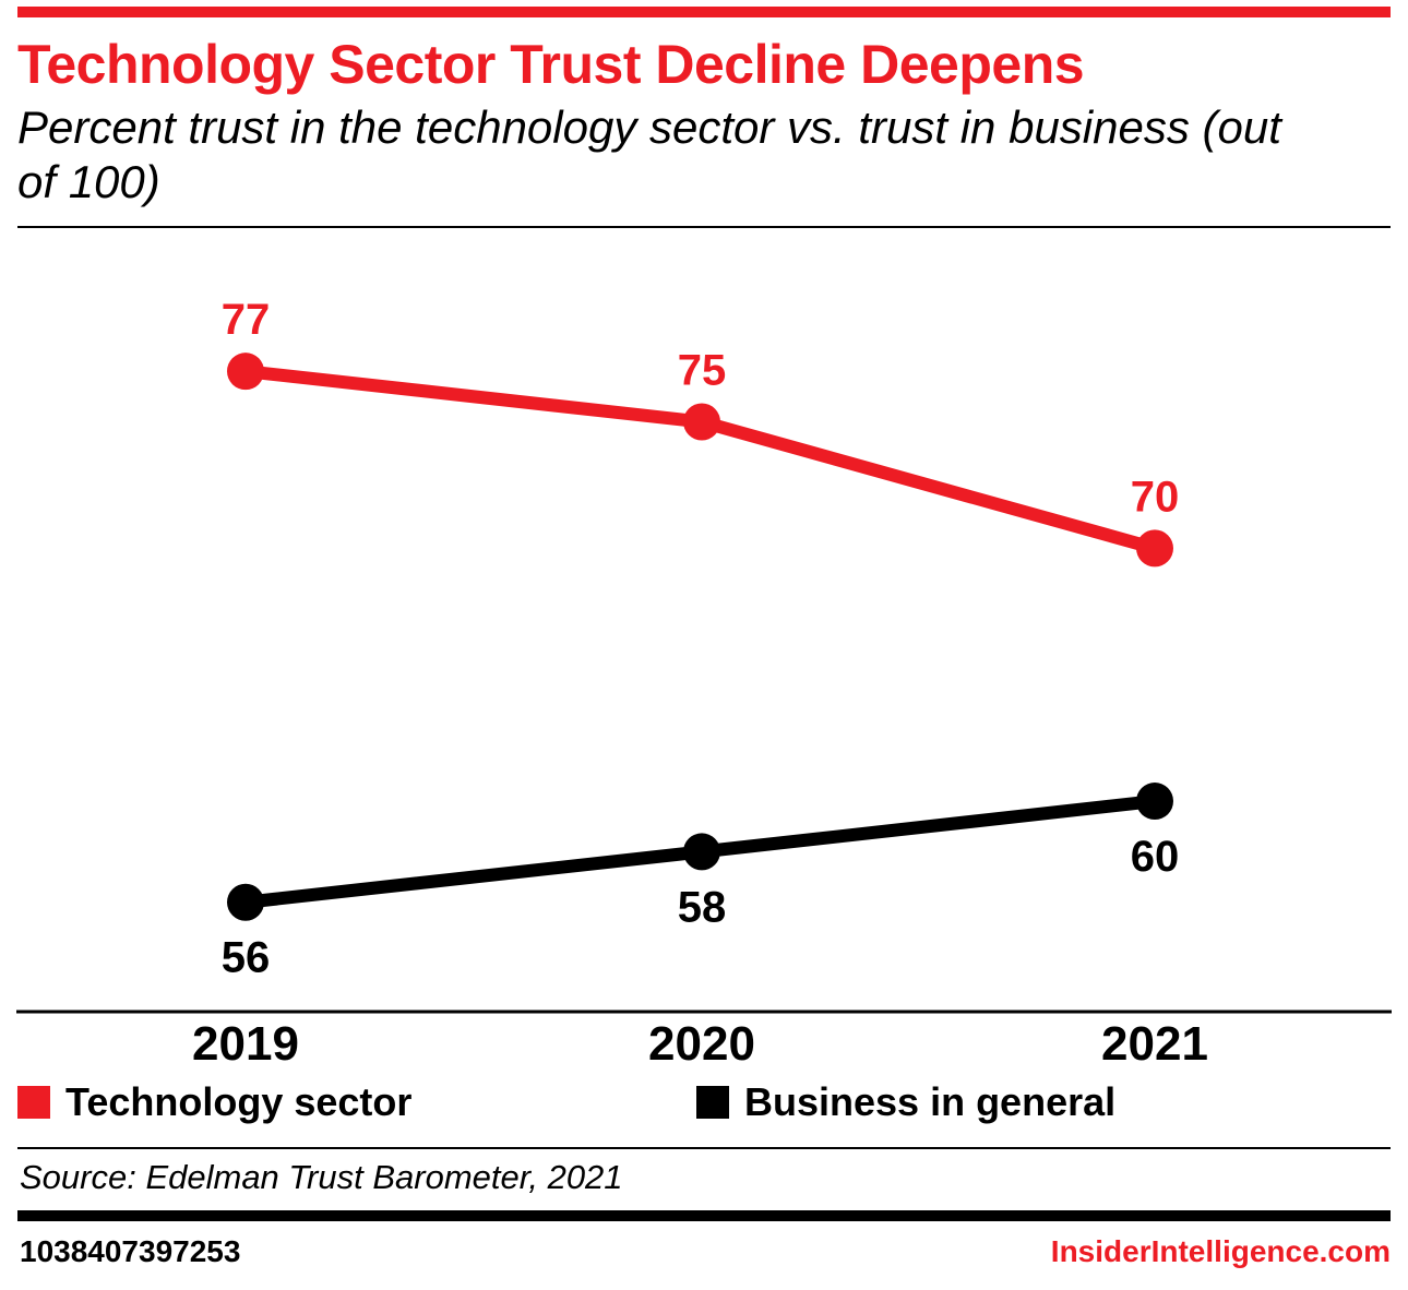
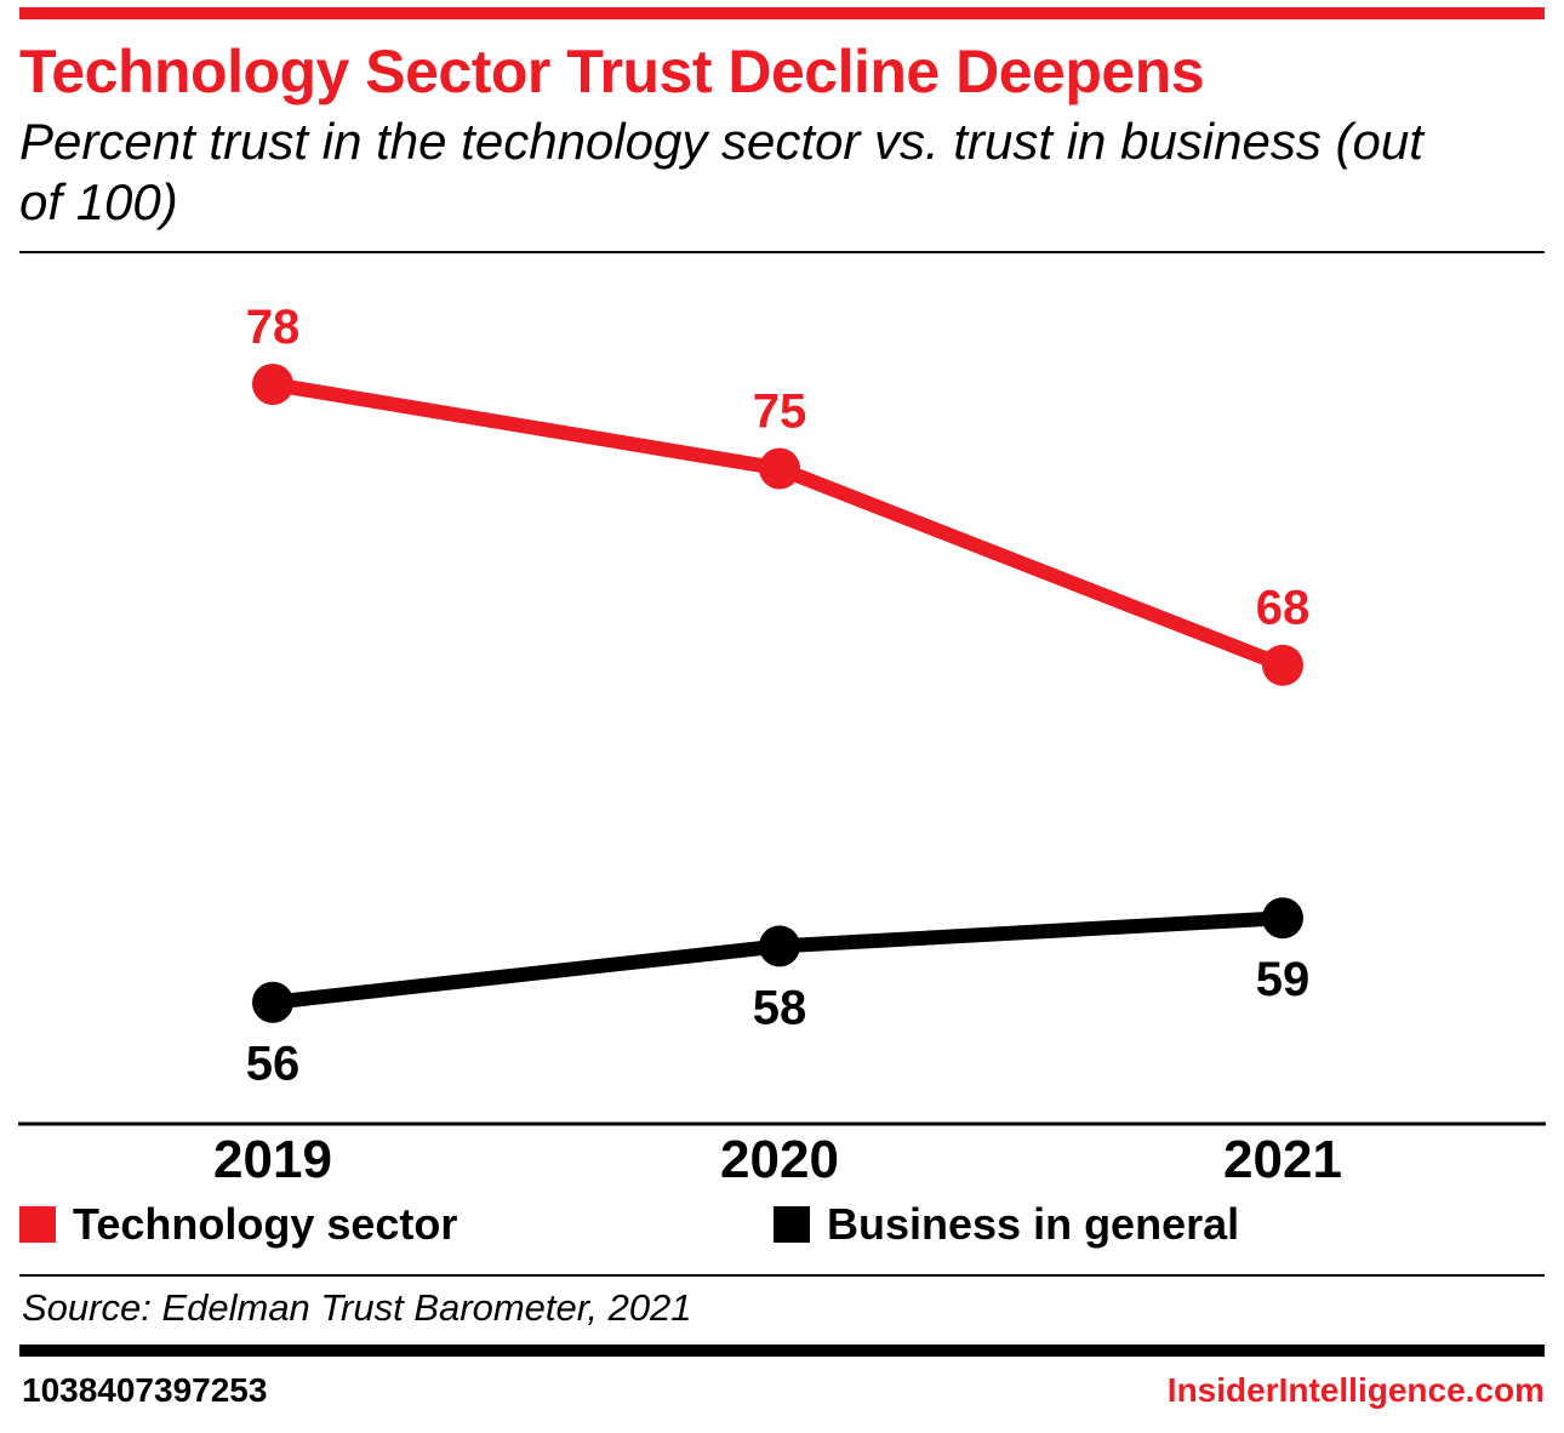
Technology sector/2019: 77 -> 78
Technology sector/2021: 70 -> 68
Business in general/2021: 60 -> 59
